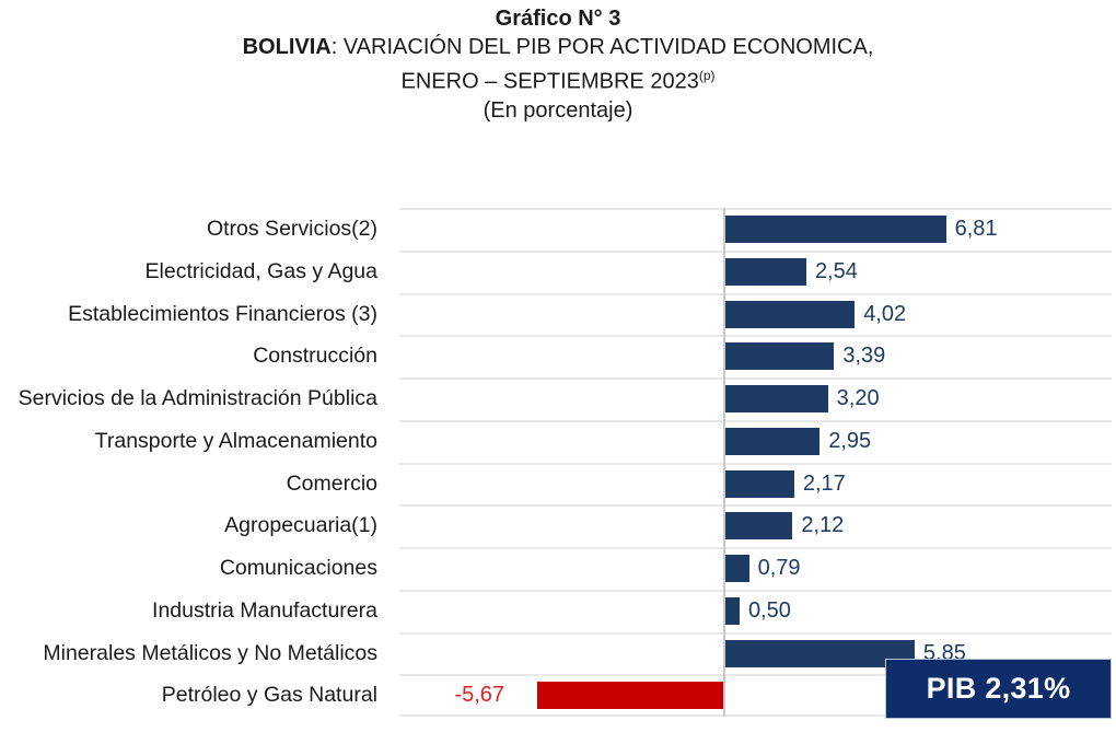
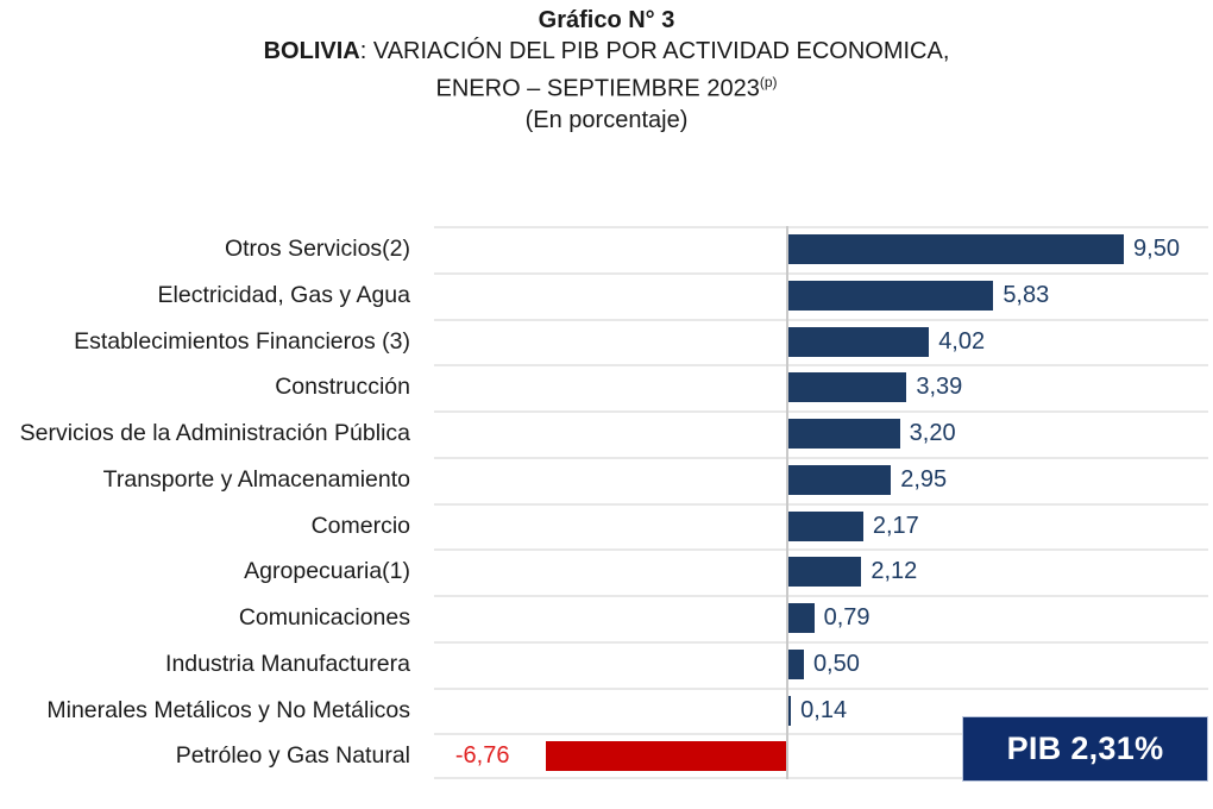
Otros Servicios(2): 6,81 -> 9,50
Electricidad, Gas y Agua: 2,54 -> 5,83
Minerales Metálicos y No Metálicos: 5,85 -> 0,14
Petróleo y Gas Natural: -5,67 -> -6,76
